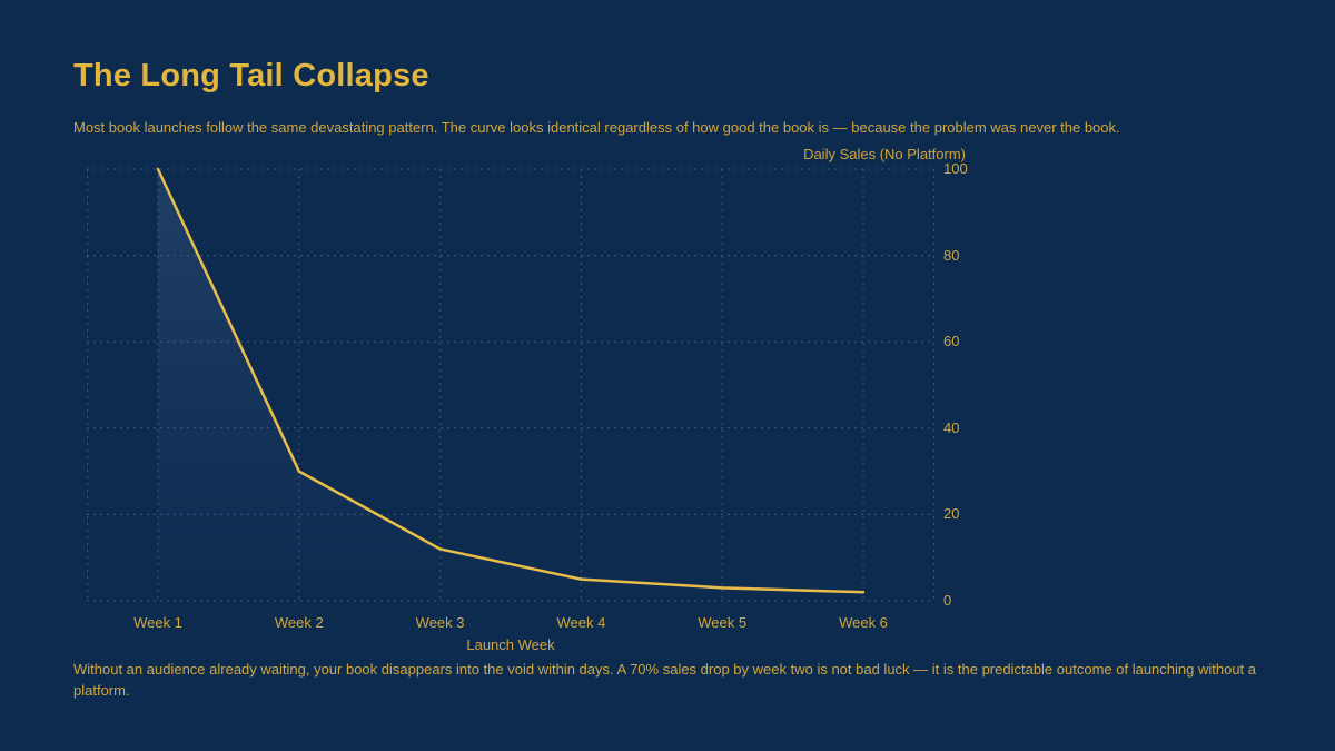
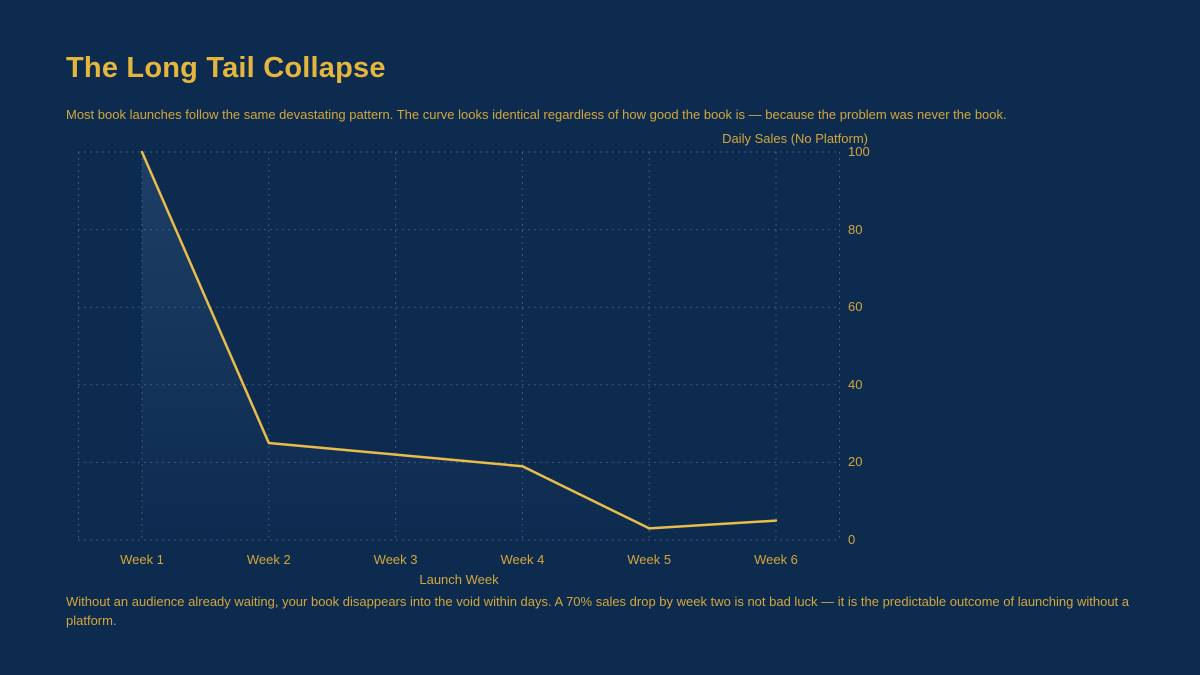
Week 2: 30 -> 25
Week 3: 12 -> 22
Week 4: 5 -> 19
Week 6: 2 -> 5
